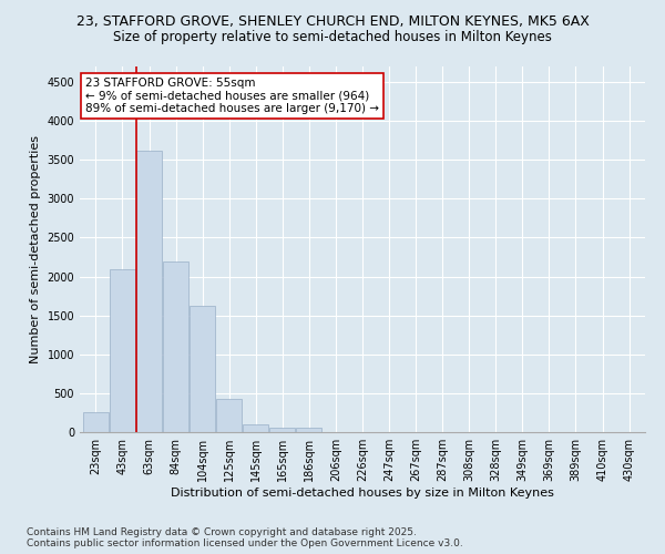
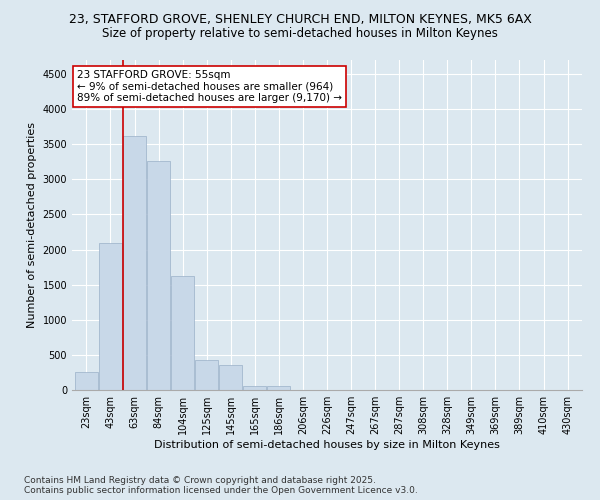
84sqm: 2200 -> 3260
145sqm: 100 -> 360
